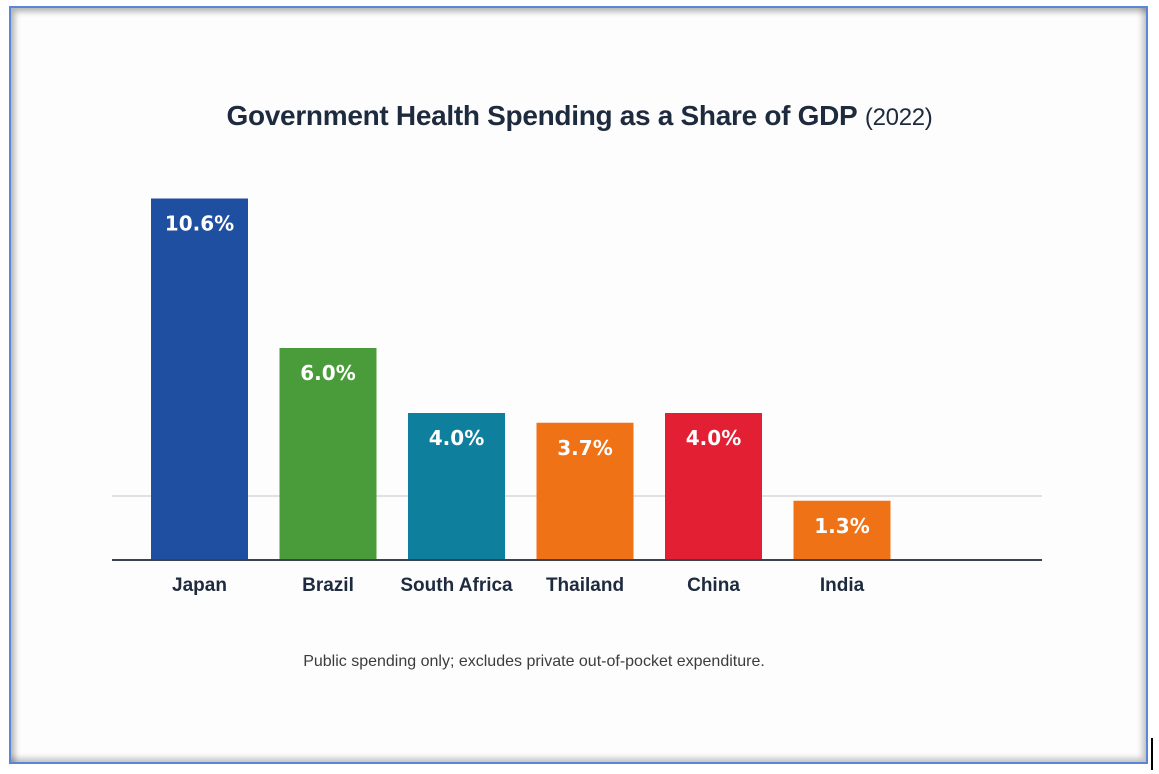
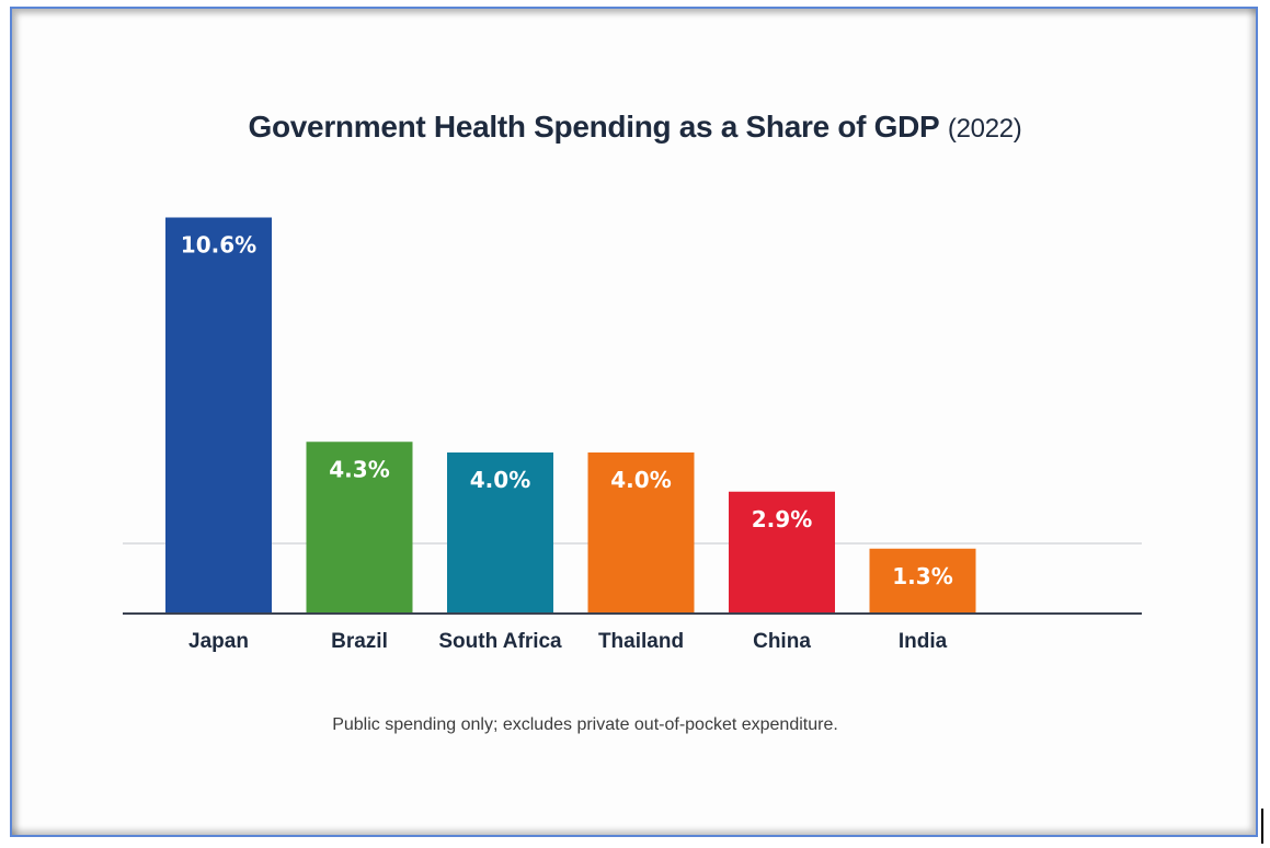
Brazil: 6.0% -> 4.3%
Thailand: 3.7% -> 4.0%
China: 4.0% -> 2.9%
